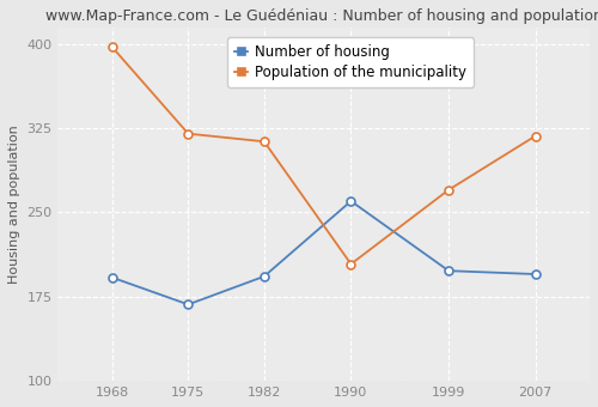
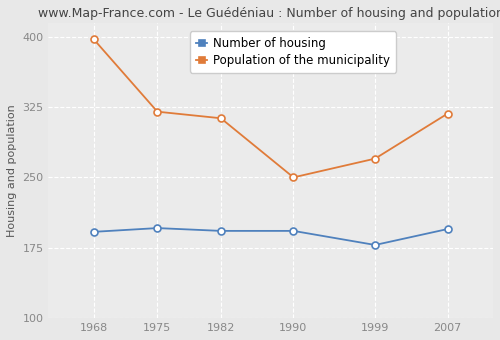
Number of housing/1975: 168 -> 196
Number of housing/1990: 260 -> 193
Population of the municipality/1990: 204 -> 250
Number of housing/1999: 198 -> 178
